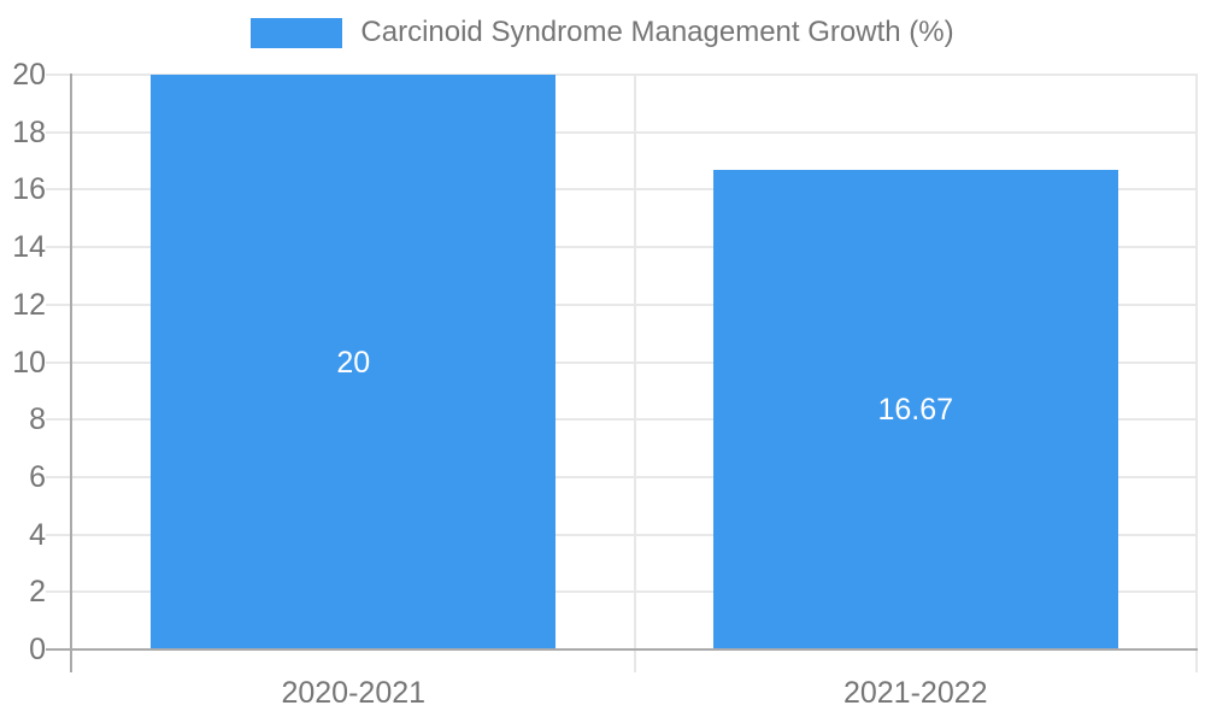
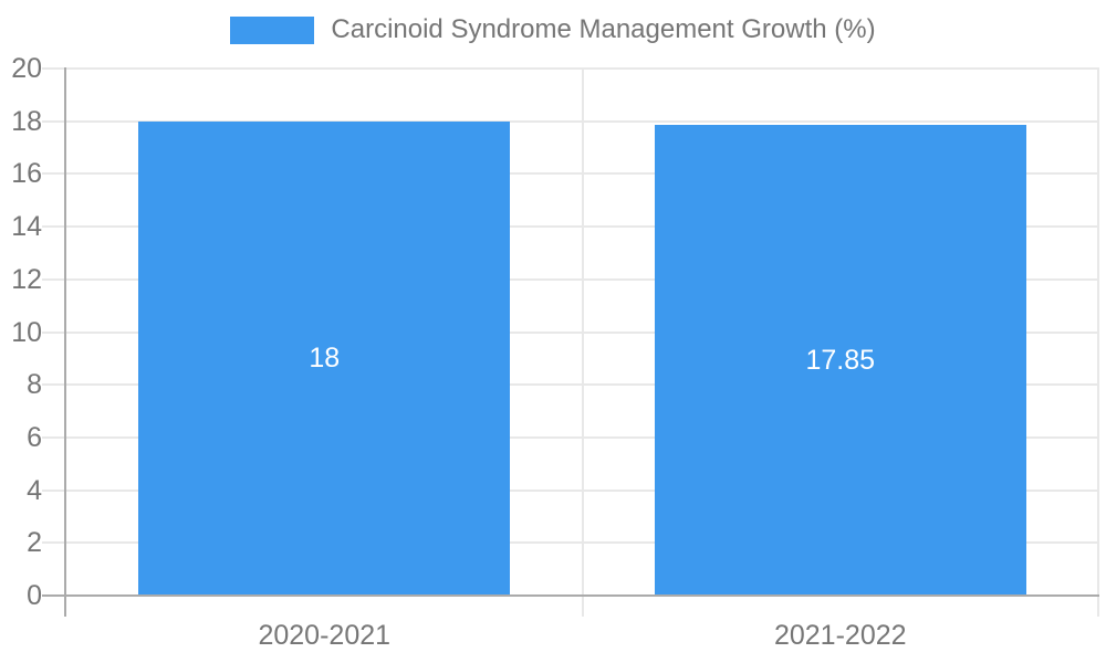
2020-2021: 20 -> 18
2021-2022: 16.67 -> 17.85
